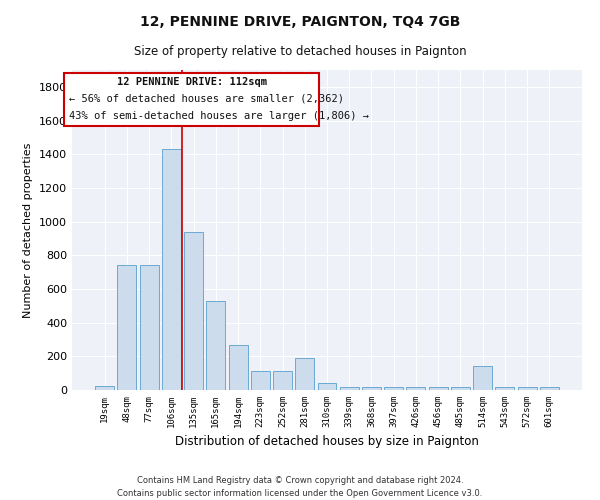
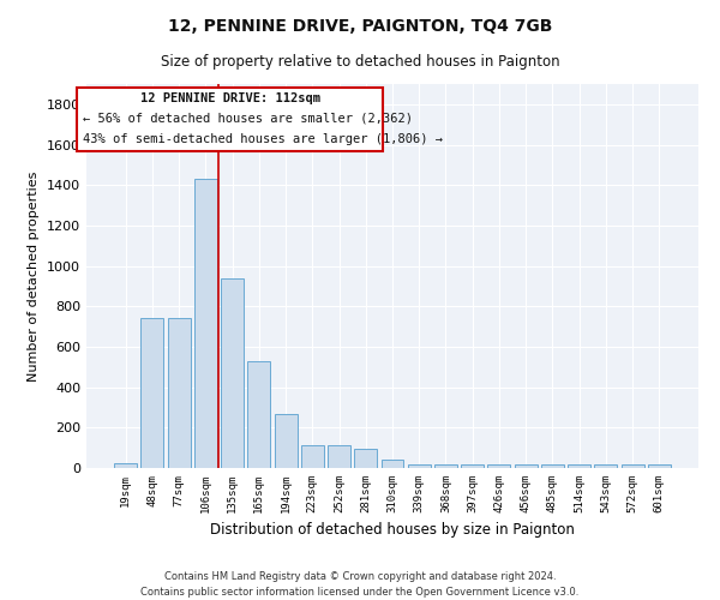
281sqm: 190 -> 100
514sqm: 140 -> 20
